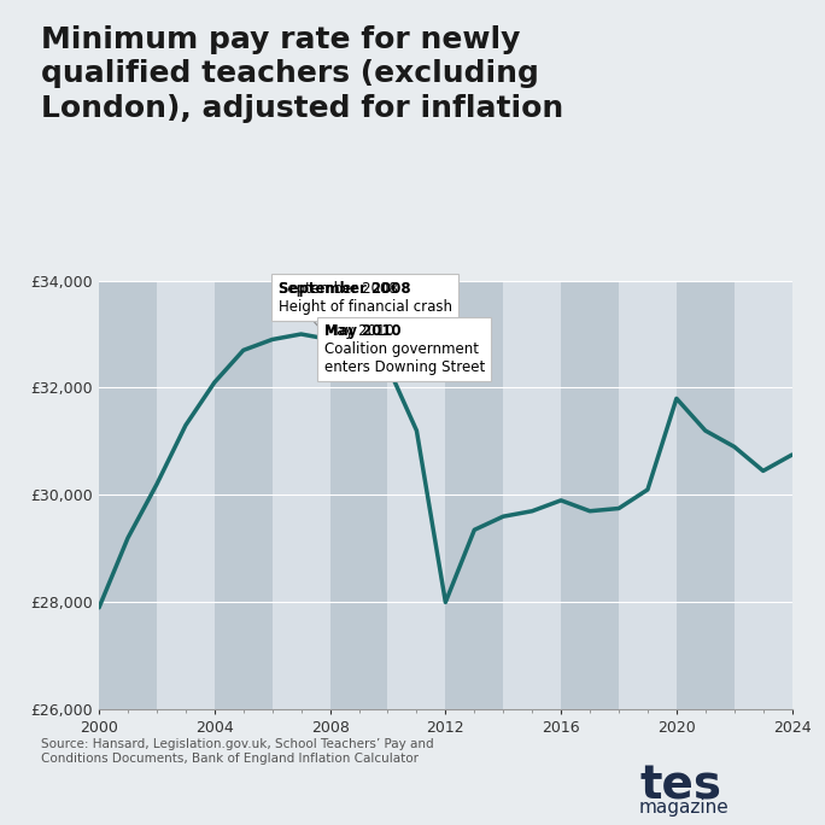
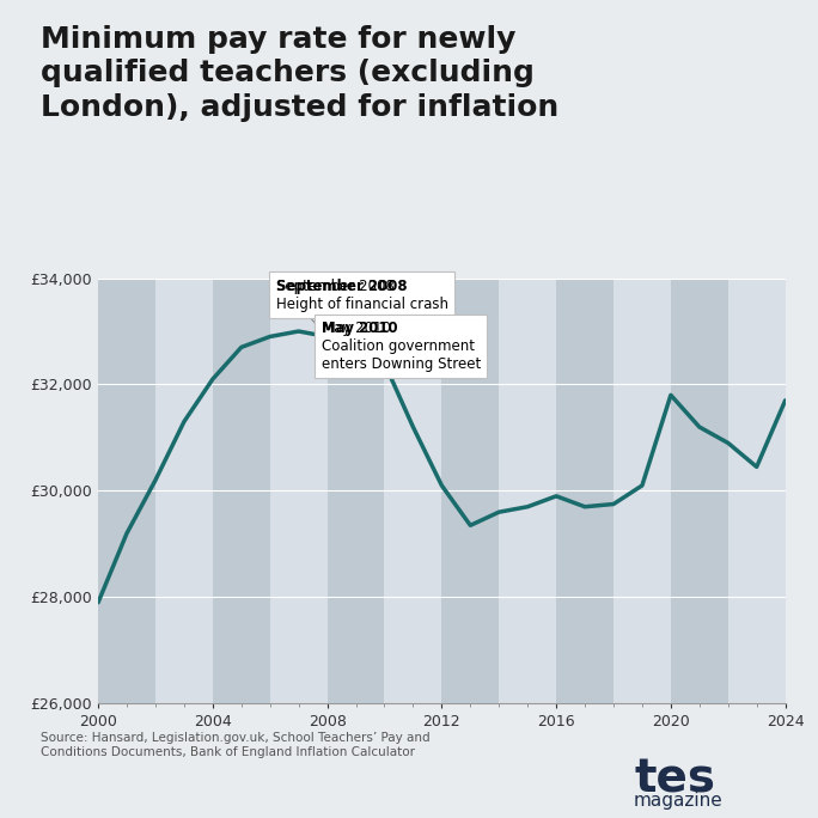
2012: £28,000 -> £30,100
2024: £30,750 -> £31,700
